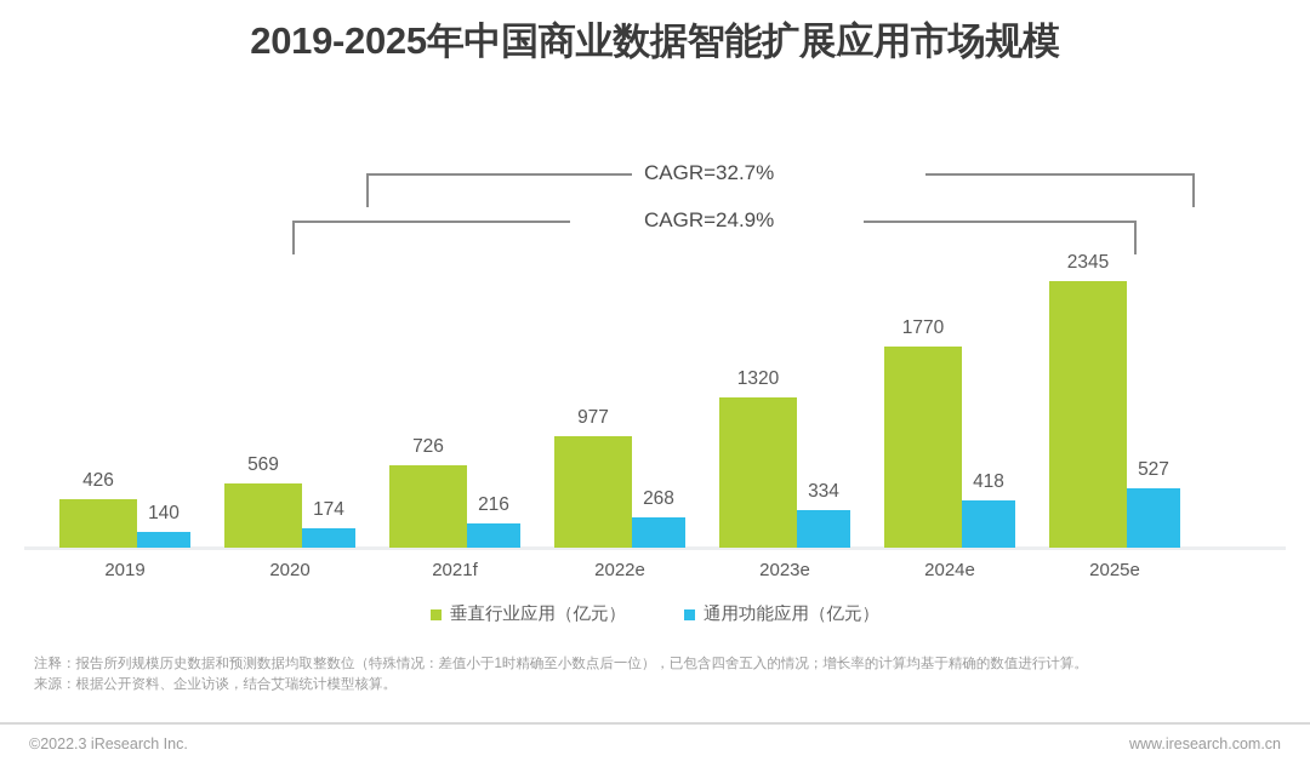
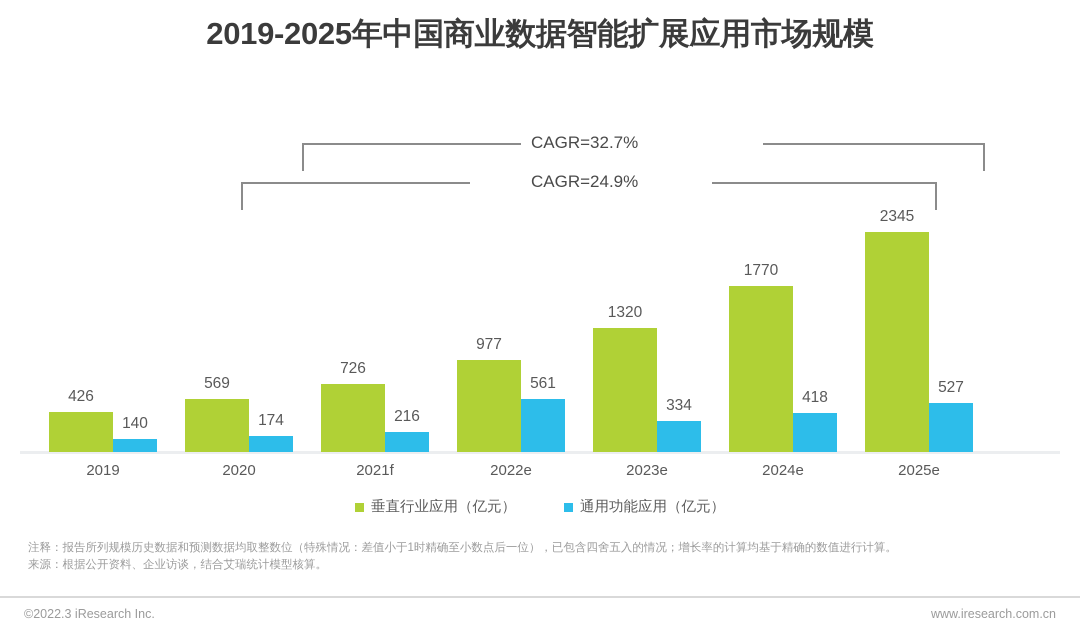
通用功能应用（亿元）/2022e: 268 -> 561
